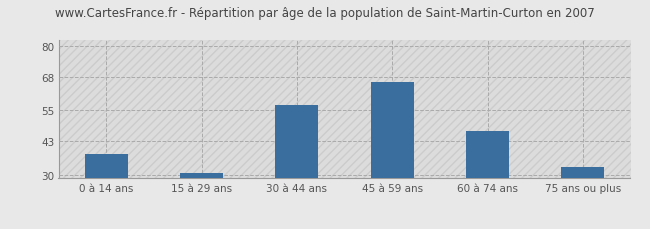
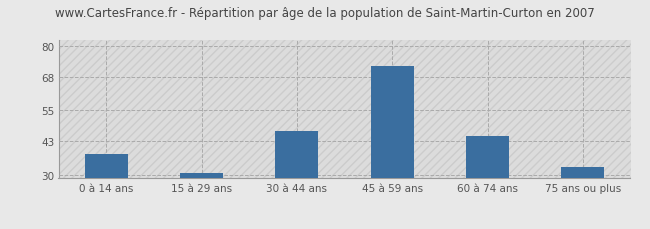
30 à 44 ans: 57.0 -> 47.0
45 à 59 ans: 66.0 -> 72.0
60 à 74 ans: 47.0 -> 45.0
